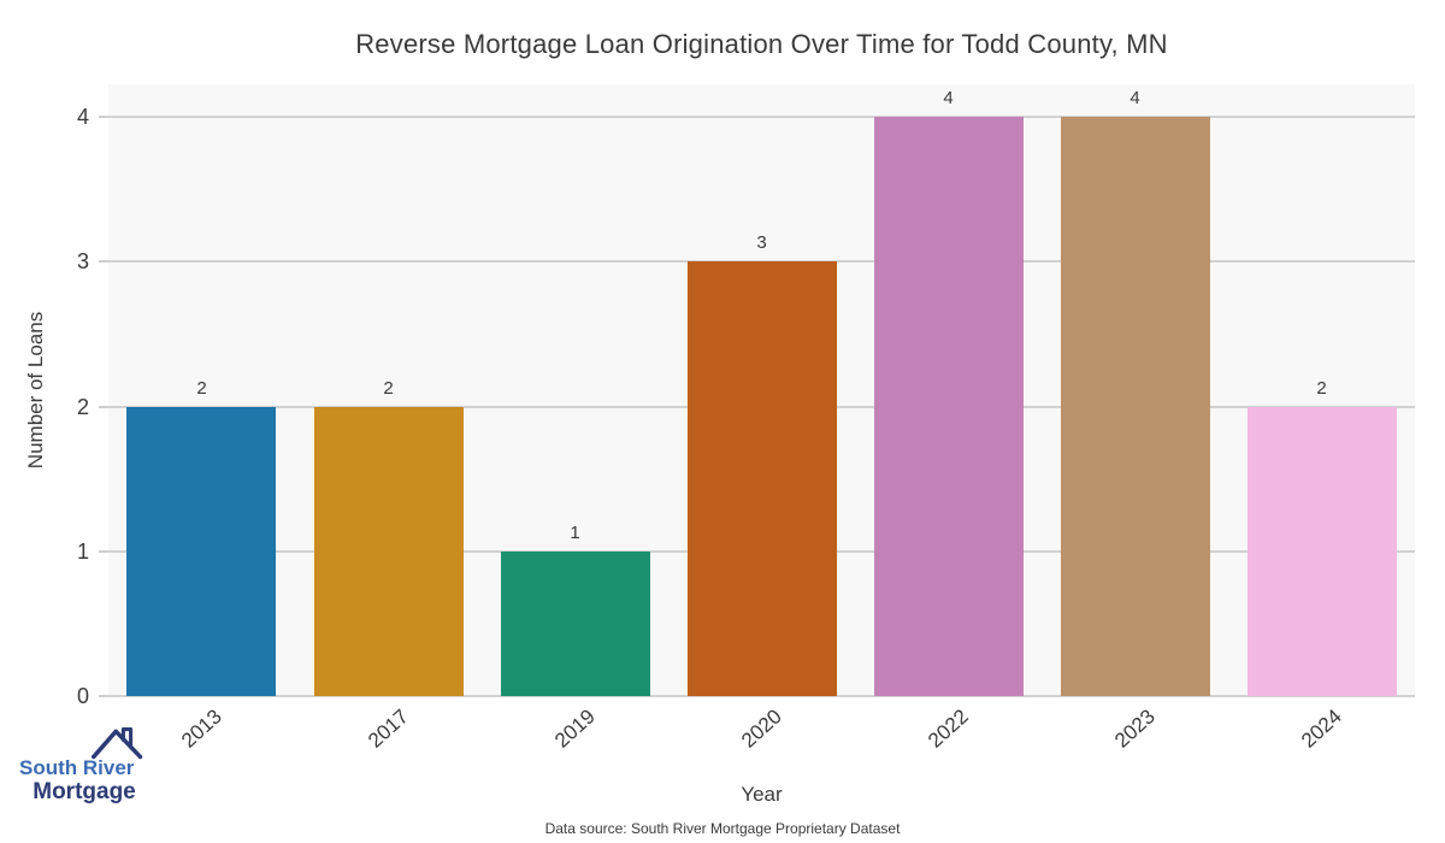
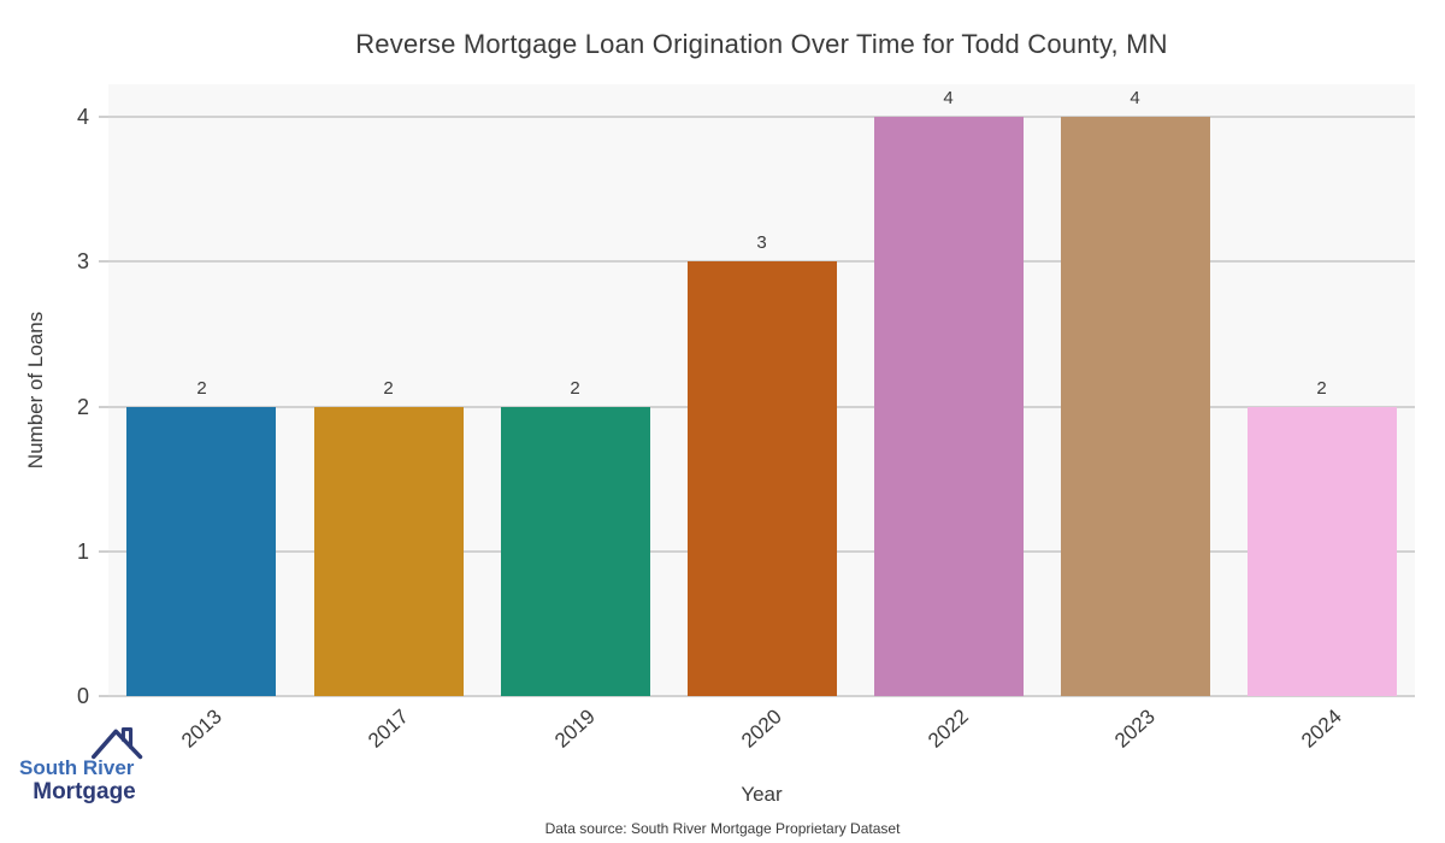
2019: 1 -> 2
